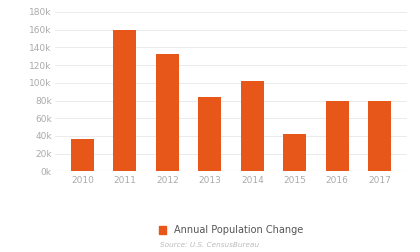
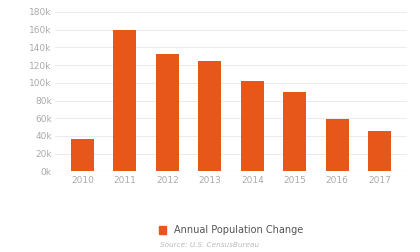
2013: 84k -> 125k
2015: 42k -> 90k
2016: 80k -> 59k
2017: 80k -> 46k
